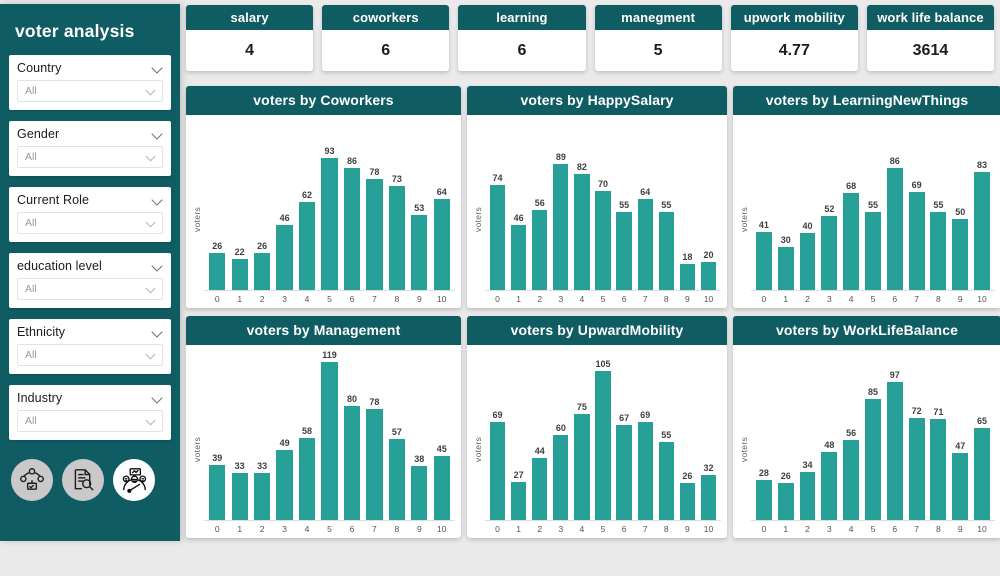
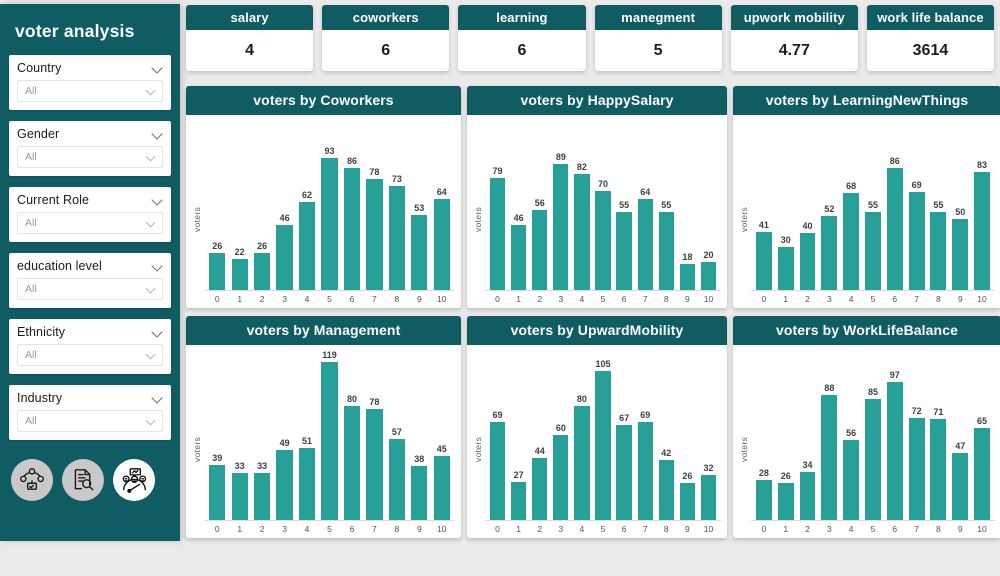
voters by HappySalary/0: 74 -> 79
voters by Management/4: 58 -> 51
voters by UpwardMobility/4: 75 -> 80
voters by UpwardMobility/8: 55 -> 42
voters by WorkLifeBalance/3: 48 -> 88
